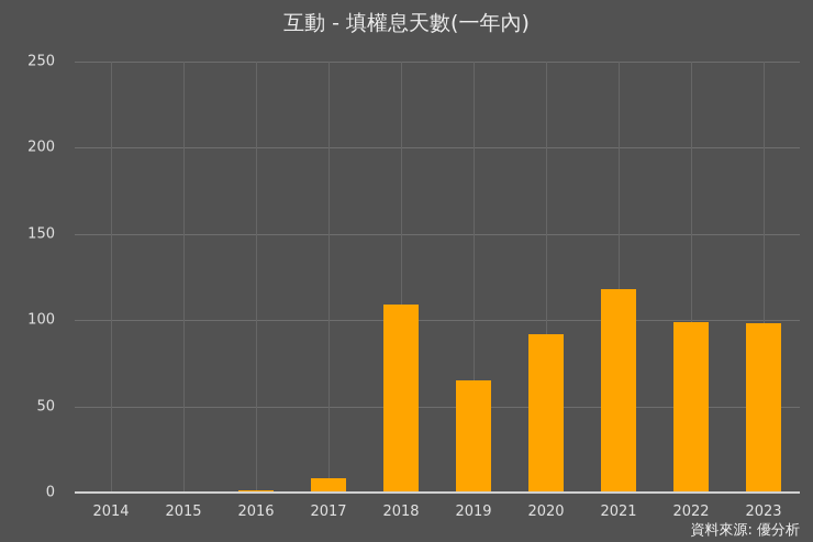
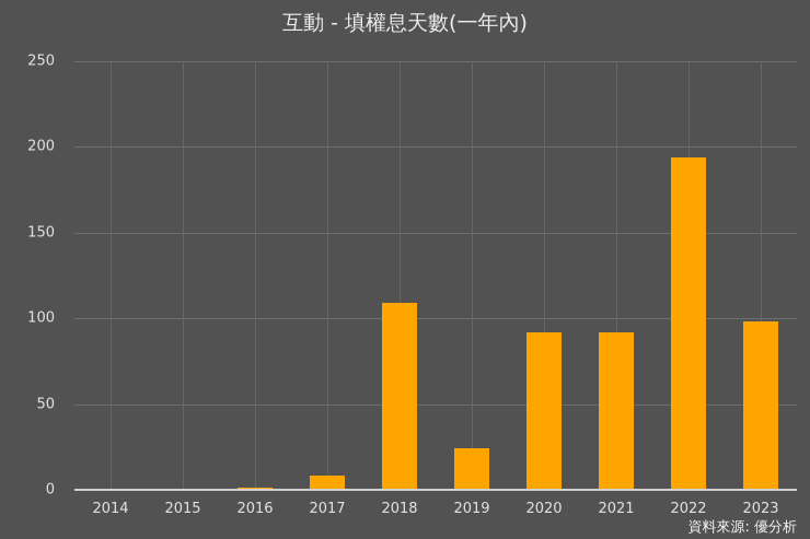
2019: 65 -> 24
2021: 118 -> 92
2022: 99 -> 194
